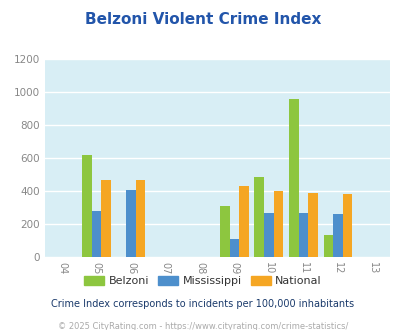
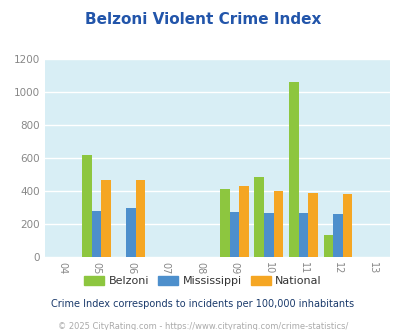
Mississippi/06: 410 -> 300
Belzoni/09: 310 -> 420
Mississippi/09: 110 -> 280
Belzoni/11: 960 -> 1060
